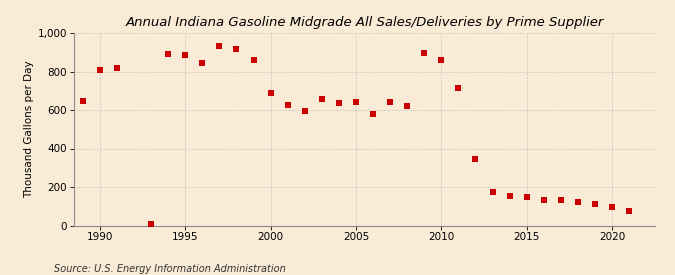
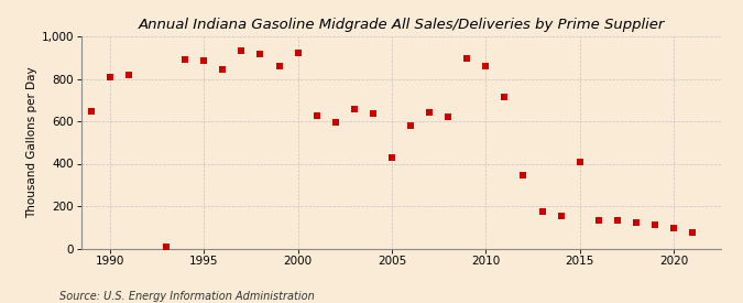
2000: 690 -> 920
2005: 640 -> 430
2015: 150 -> 410
